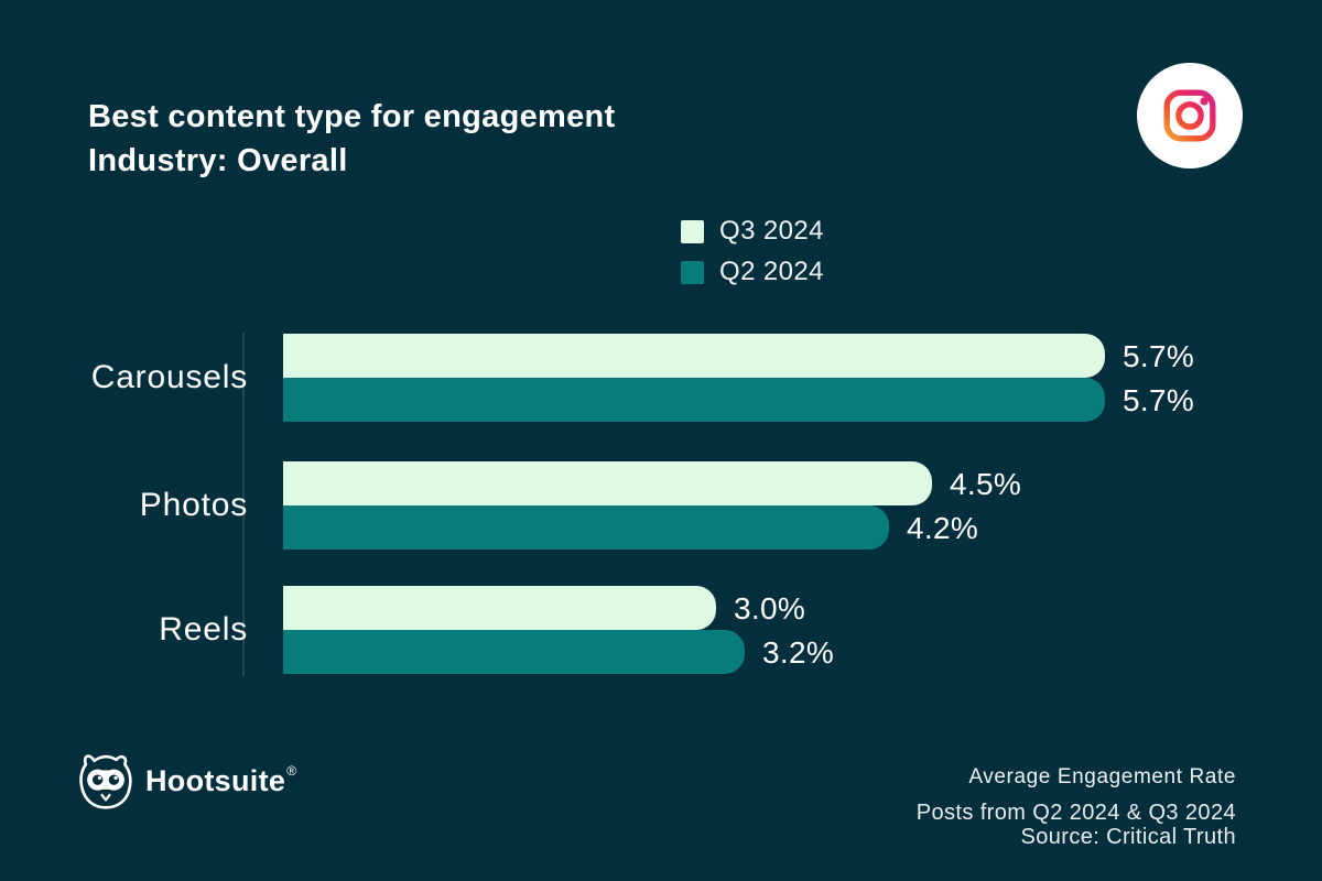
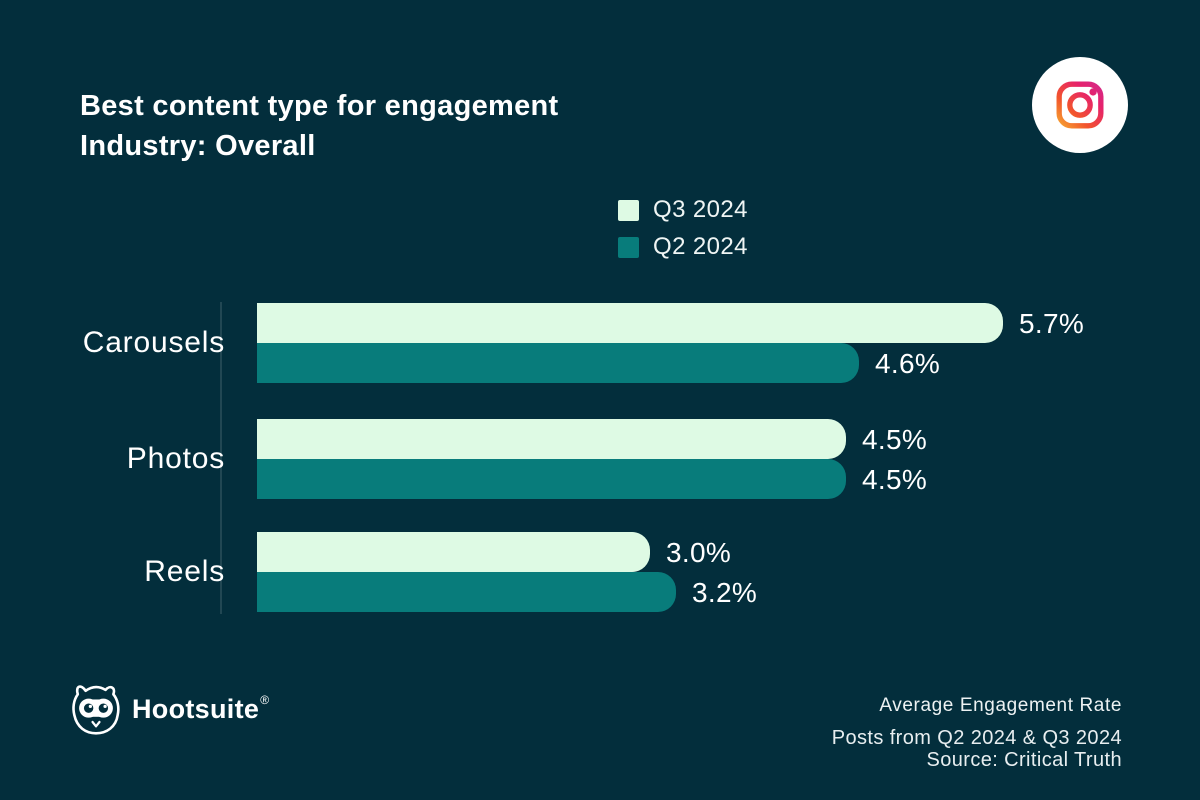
Q2 2024/Carousels: 5.7% -> 4.6%
Q2 2024/Photos: 4.2% -> 4.5%
